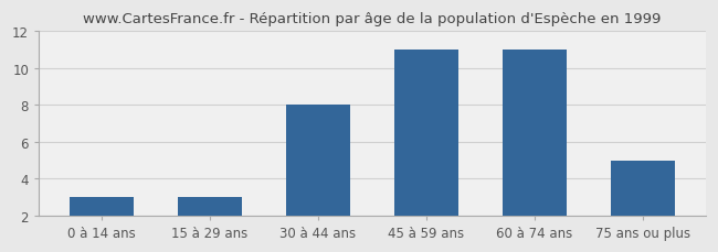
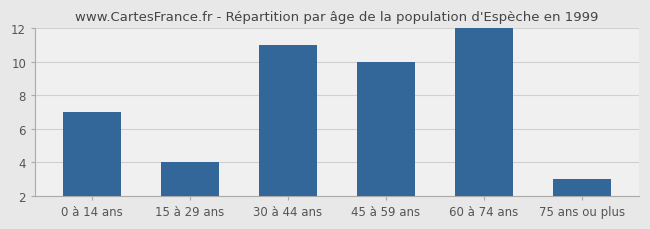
0 à 14 ans: 3 -> 7
15 à 29 ans: 3 -> 4
30 à 44 ans: 8 -> 11
45 à 59 ans: 11 -> 10
60 à 74 ans: 11 -> 12
75 ans ou plus: 5 -> 3
